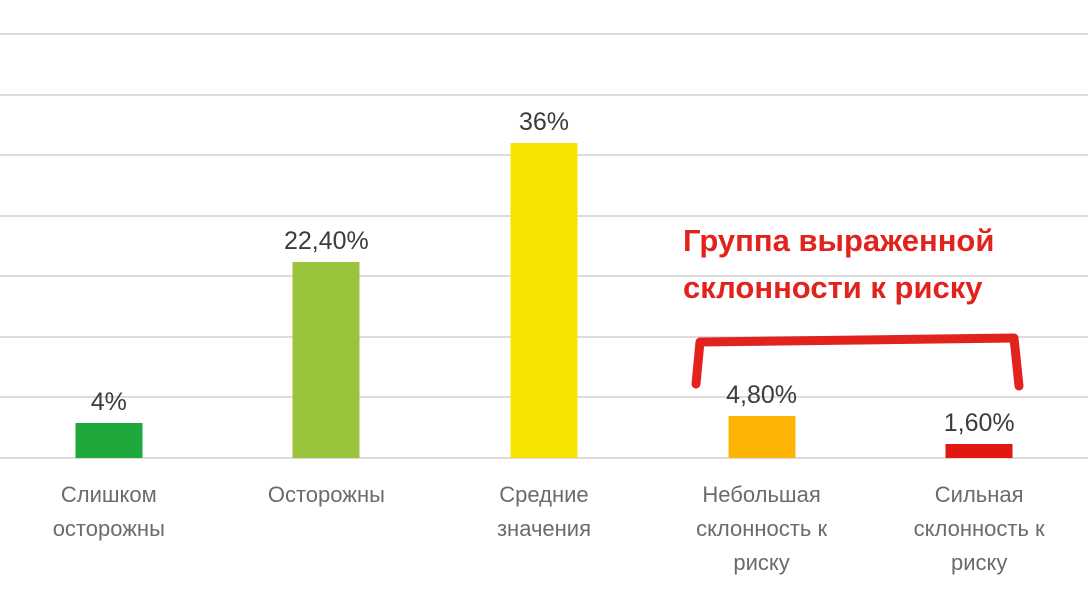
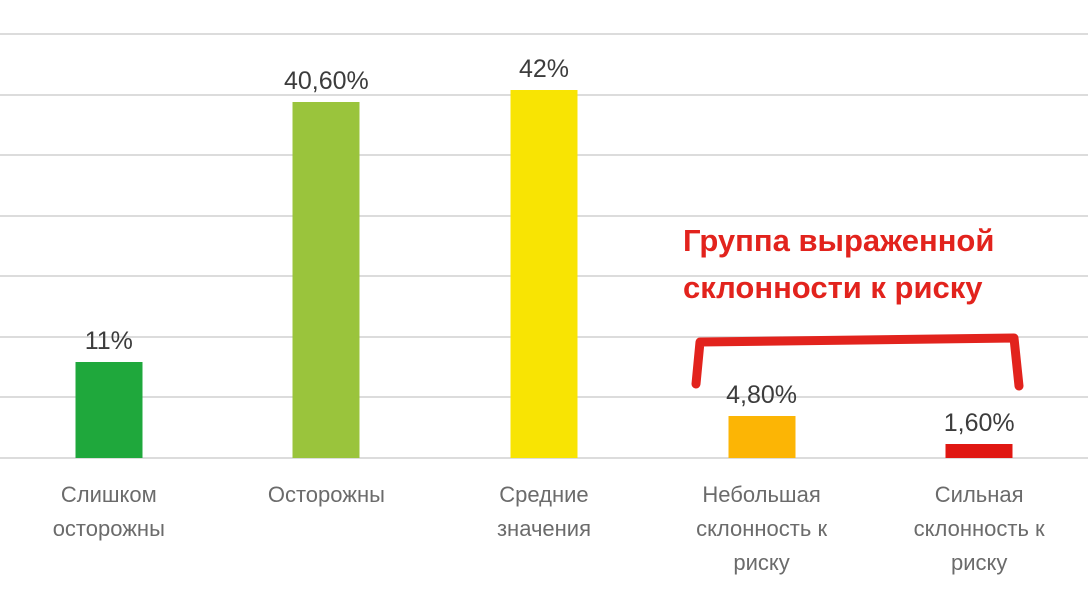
Слишком осторожны: 4% -> 11%
Осторожны: 22,40% -> 40,60%
Средние значения: 36% -> 42%
